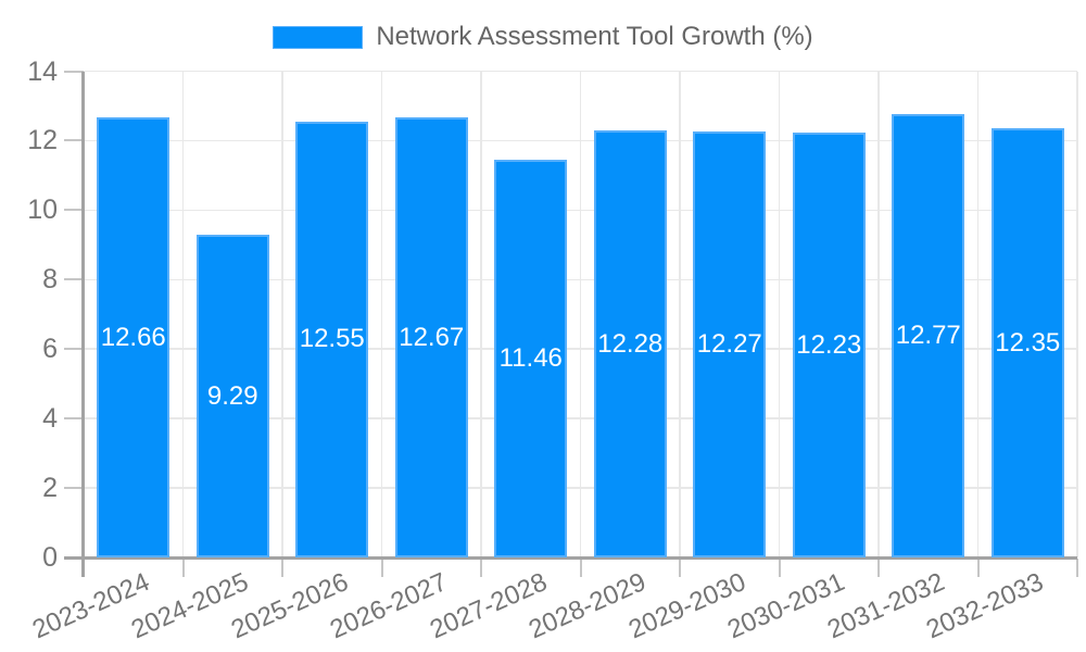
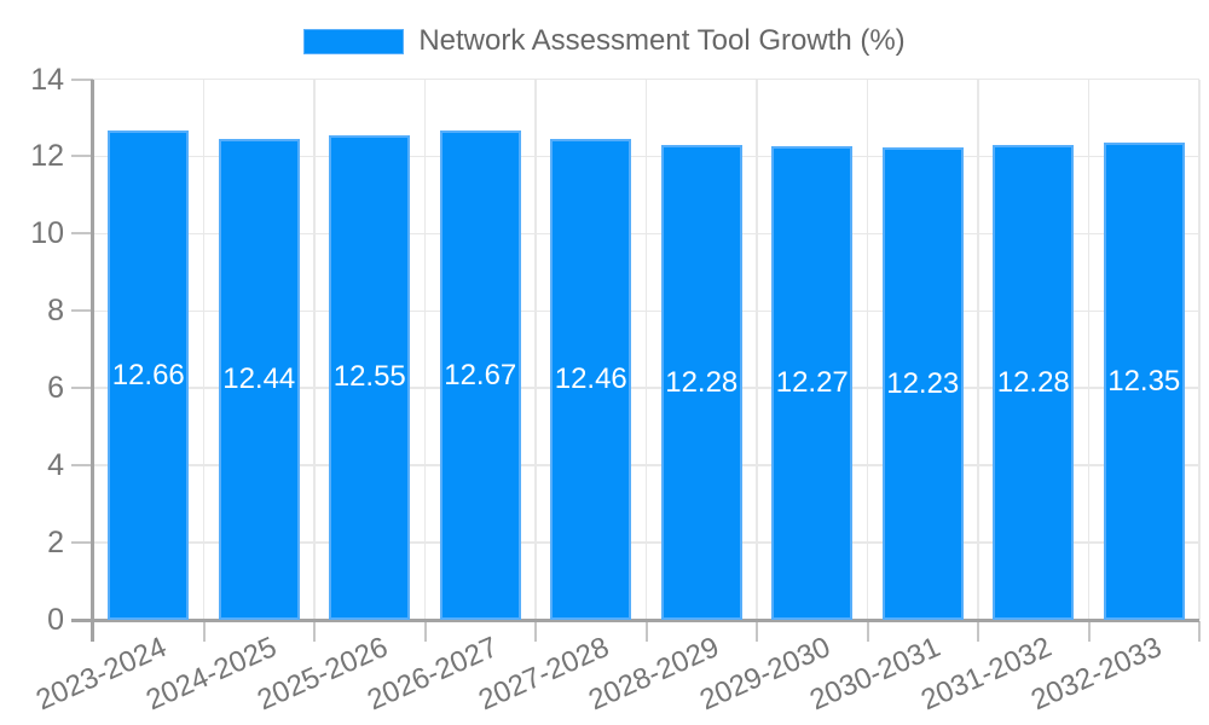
2024-2025: 9.29 -> 12.44
2027-2028: 11.46 -> 12.46
2031-2032: 12.77 -> 12.28
